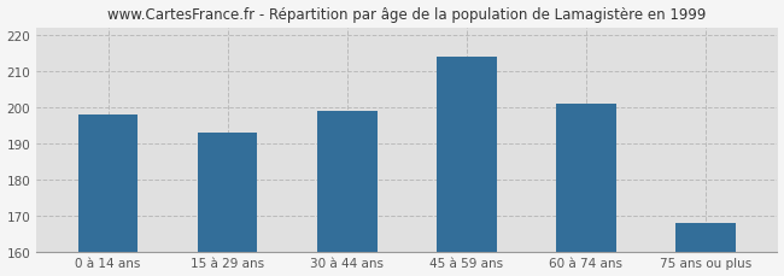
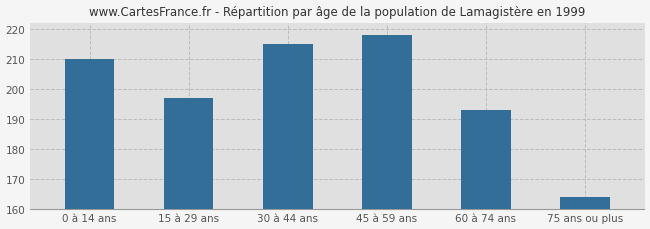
0 à 14 ans: 198 -> 210
15 à 29 ans: 193 -> 197
30 à 44 ans: 199 -> 215
45 à 59 ans: 214 -> 218
60 à 74 ans: 201 -> 193
75 ans ou plus: 168 -> 164
